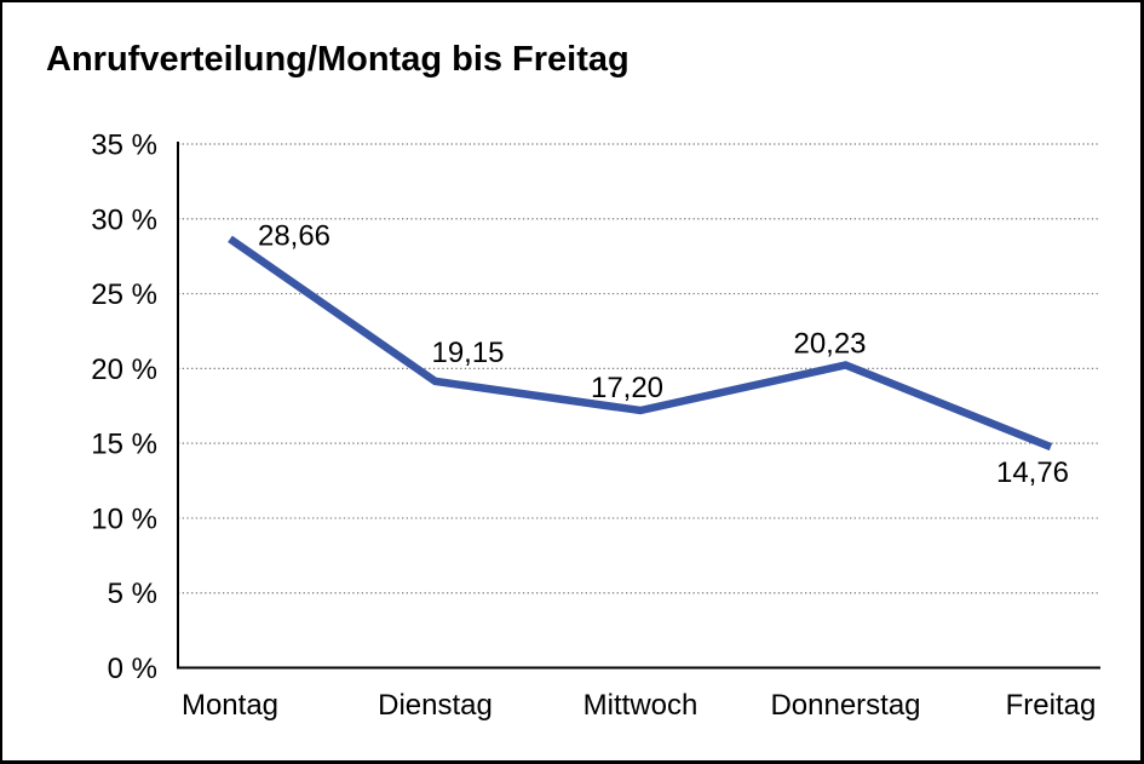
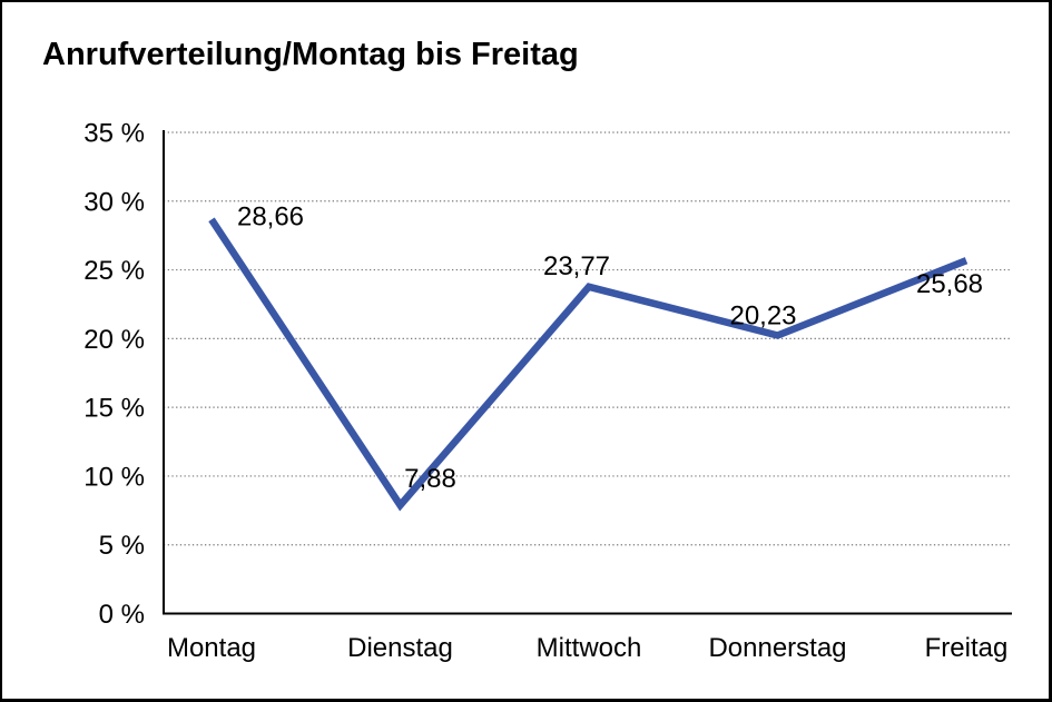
Dienstag: 19,15 -> 7,88
Mittwoch: 17,20 -> 23,77
Freitag: 14,76 -> 25,68
